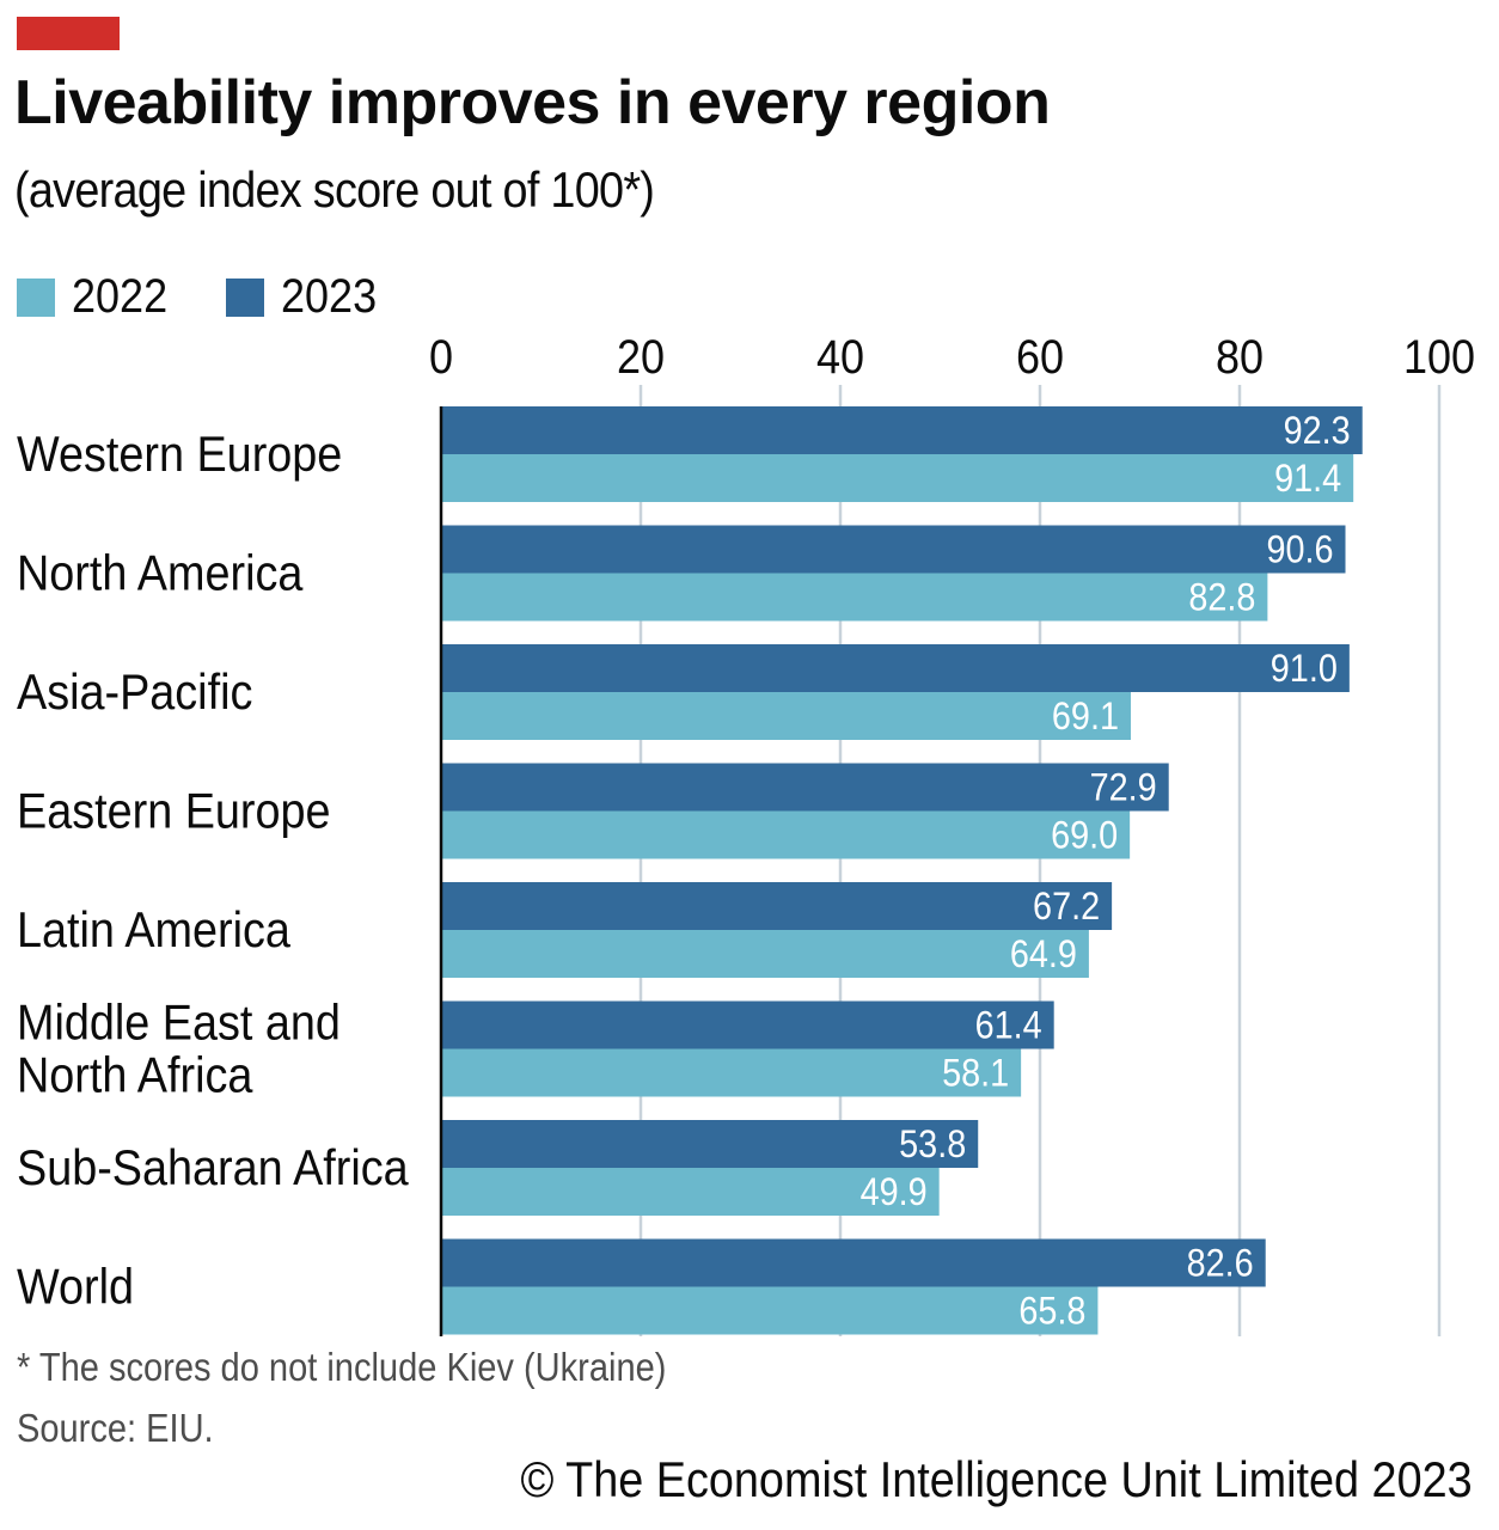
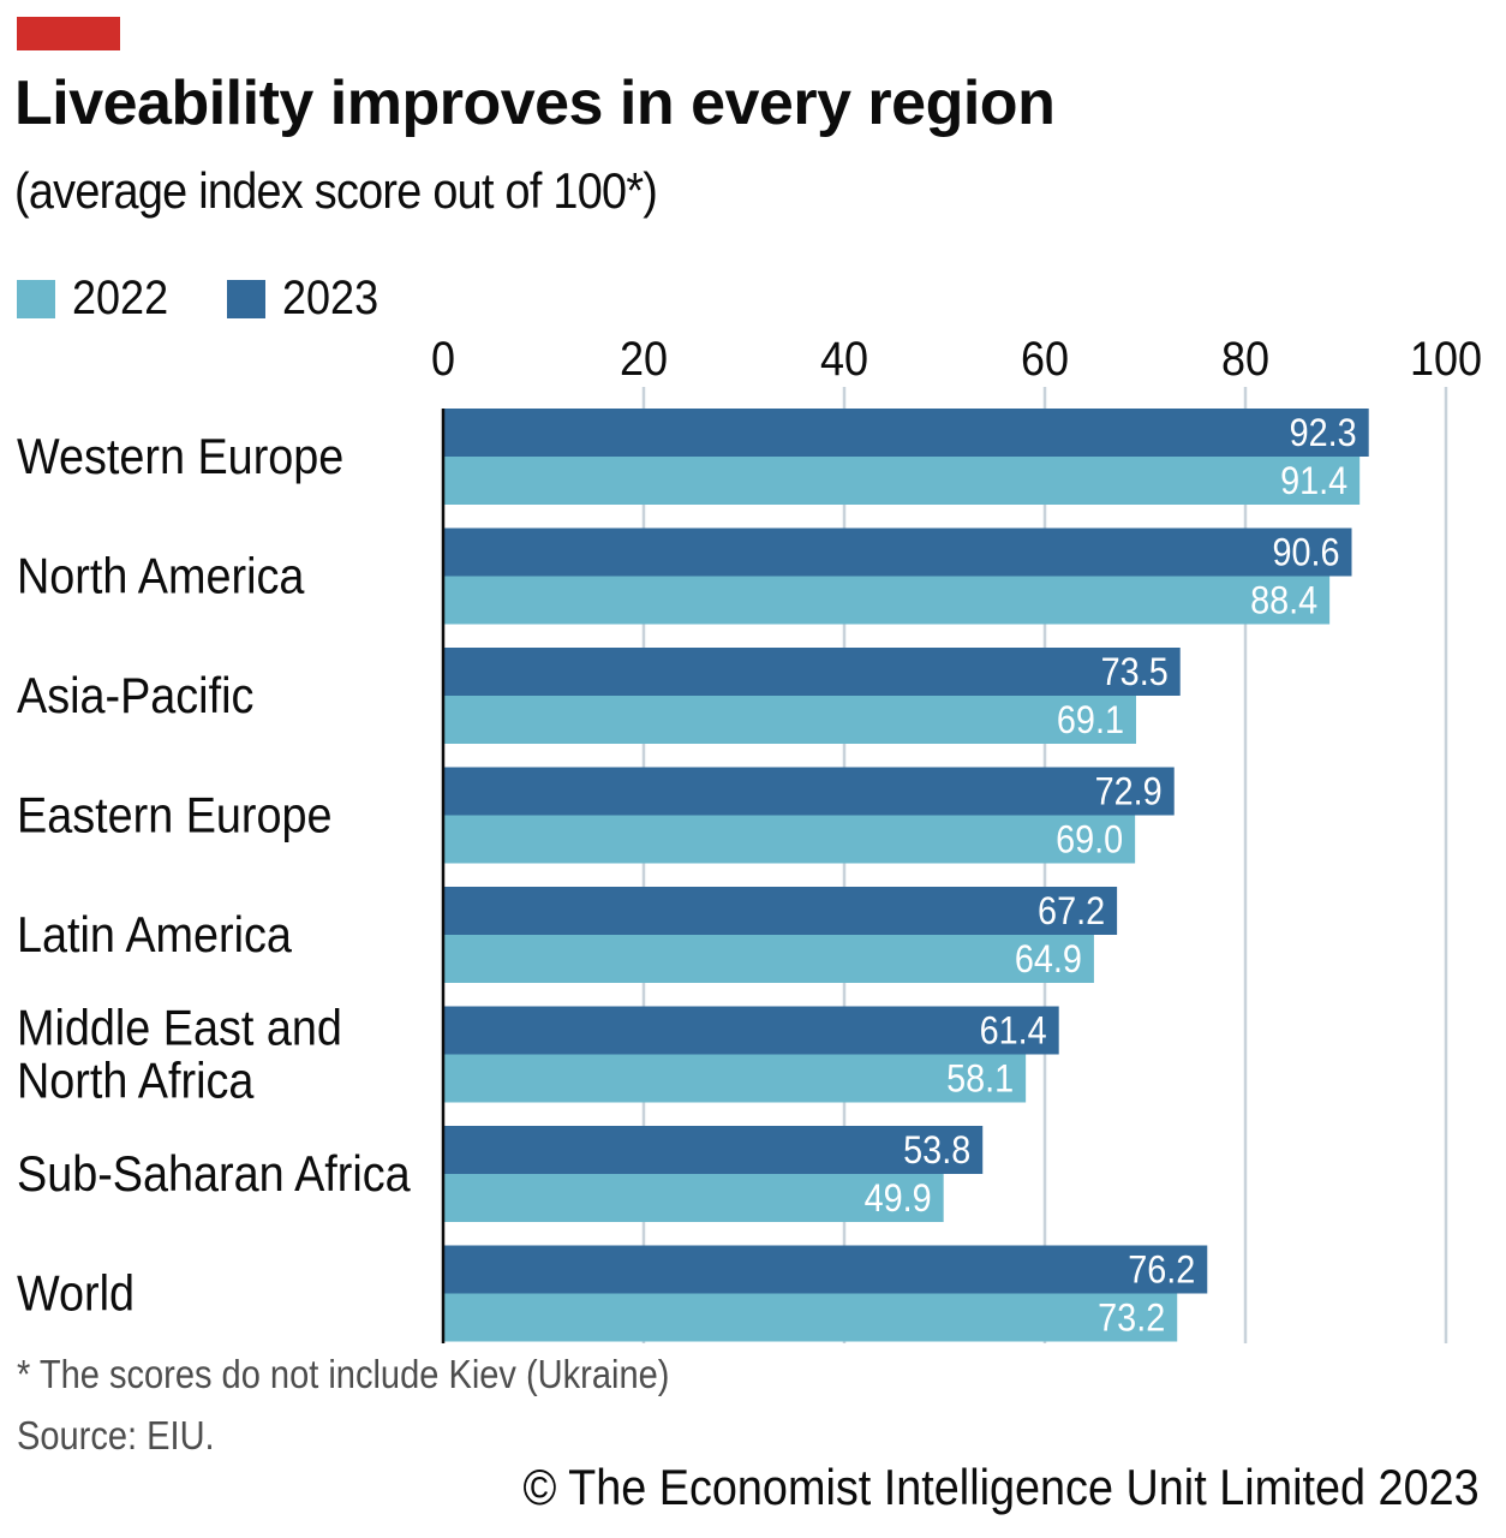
2022/North America: 82.8 -> 88.4
2023/Asia-Pacific: 91.0 -> 73.5
2023/World: 82.6 -> 76.2
2022/World: 65.8 -> 73.2
